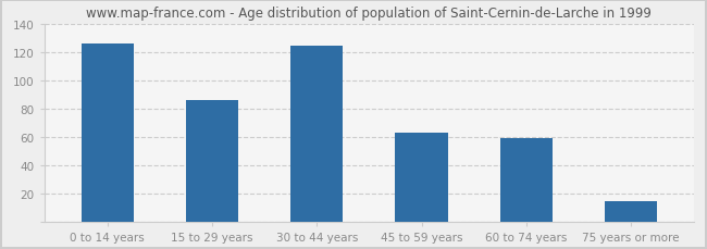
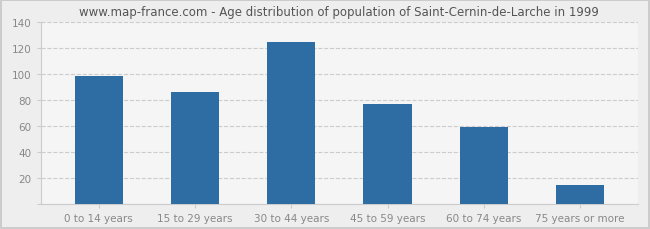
0 to 14 years: 126 -> 98
45 to 59 years: 63 -> 77
